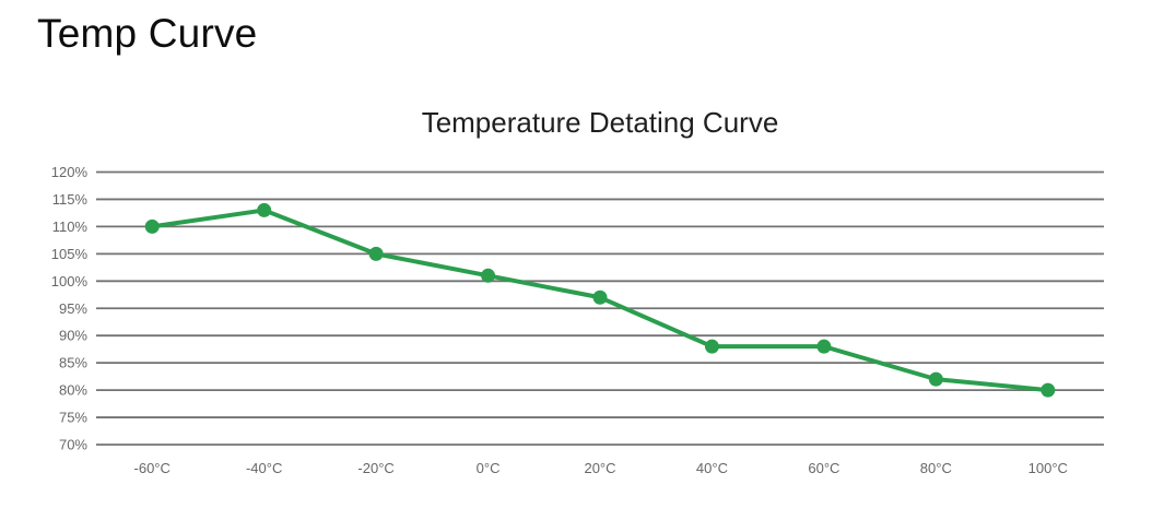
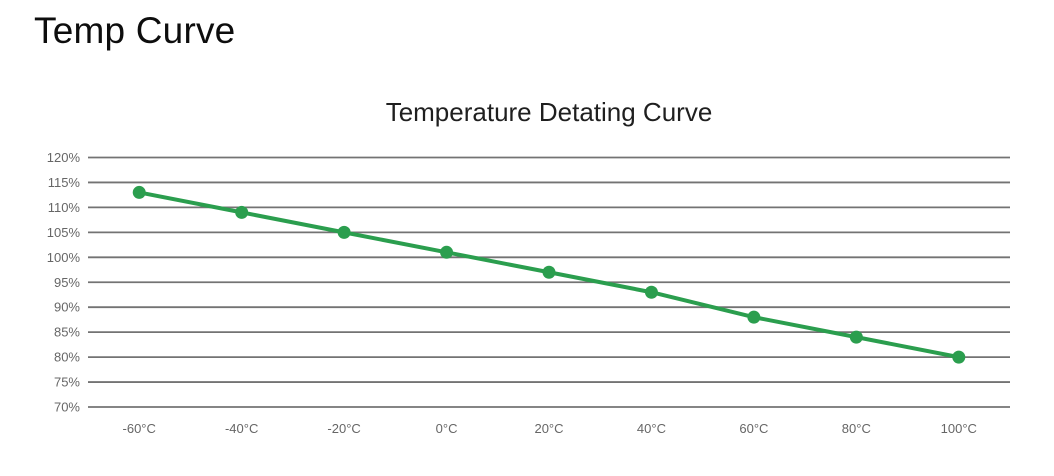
-60°C: 110% -> 113%
-40°C: 113% -> 109%
40°C: 88% -> 93%
80°C: 82% -> 84%
